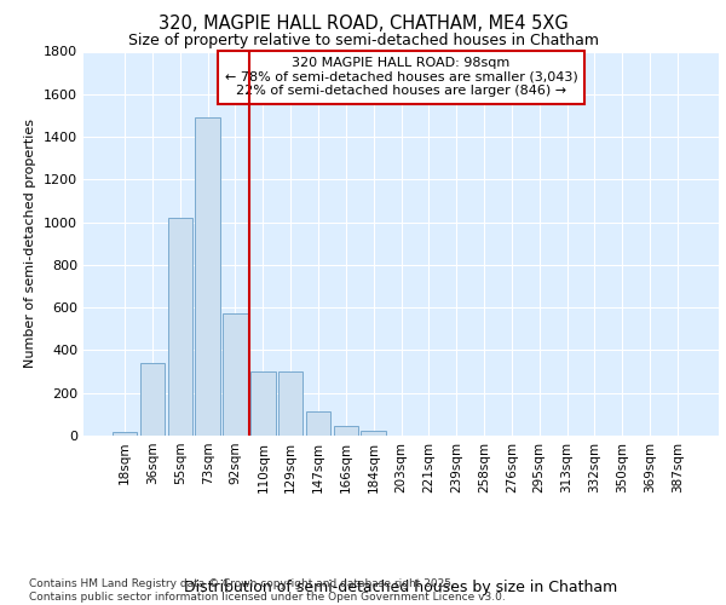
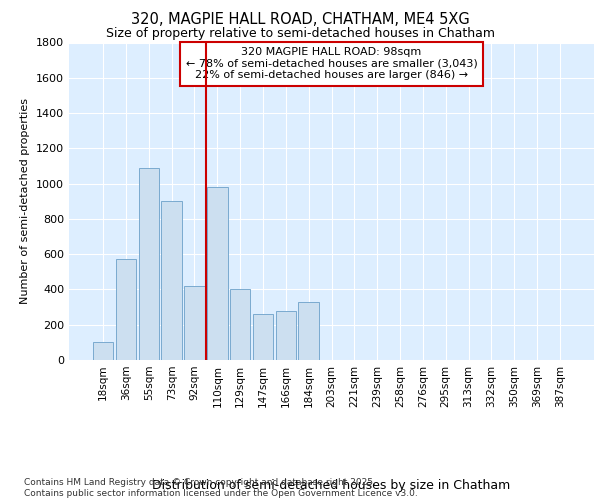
18sqm: 20 -> 100
36sqm: 340 -> 570
55sqm: 1020 -> 1090
73sqm: 1490 -> 900
92sqm: 580 -> 420
110sqm: 300 -> 980
129sqm: 300 -> 400
147sqm: 120 -> 260
166sqm: 40 -> 280
184sqm: 20 -> 330
